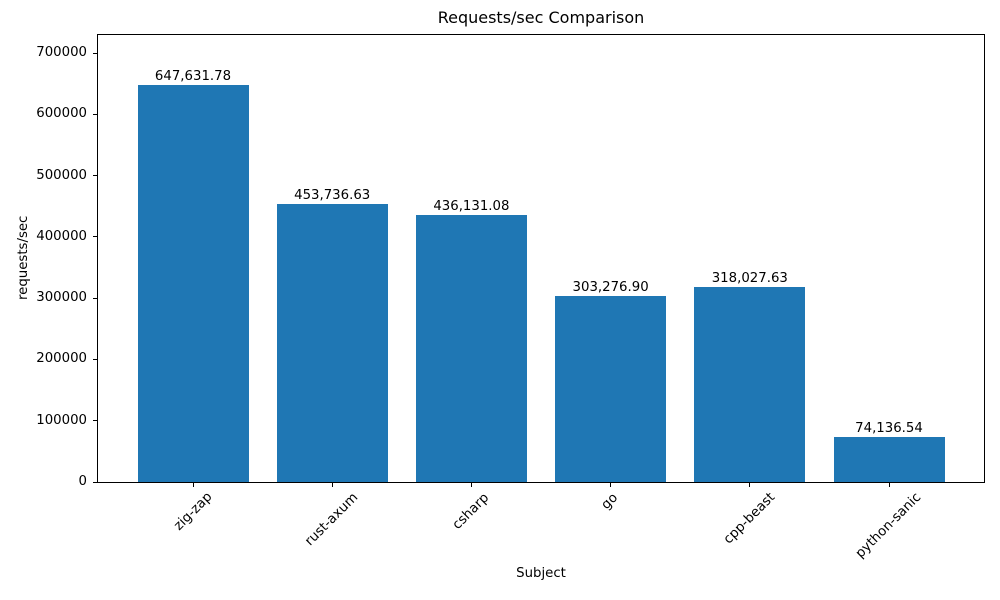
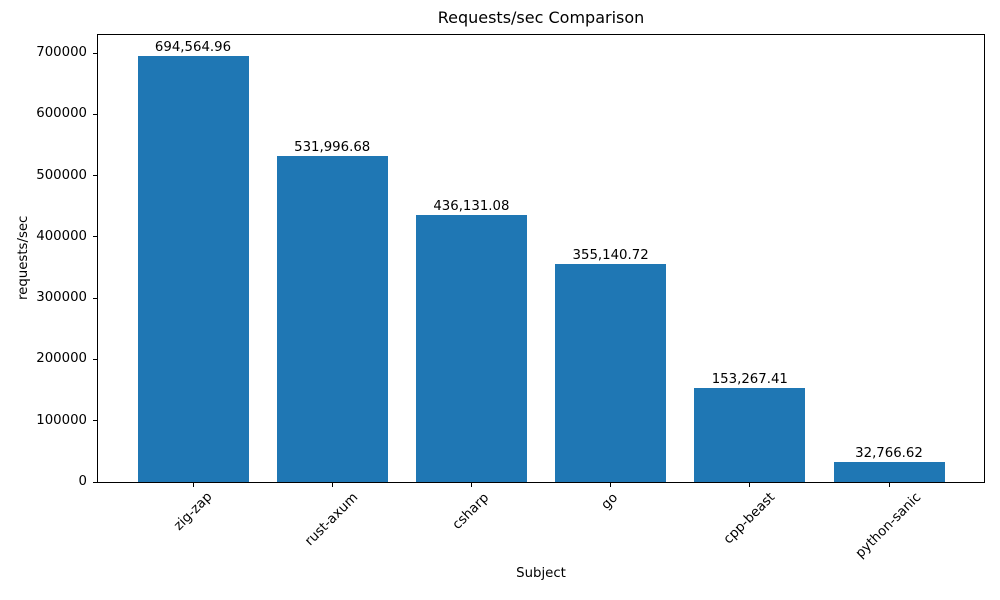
zig-zap: 647,631.78 -> 694,564.96
rust-axum: 453,736.63 -> 531,996.68
go: 303,276.90 -> 355,140.72
cpp-beast: 318,027.63 -> 153,267.41
python-sanic: 74,136.54 -> 32,766.62
